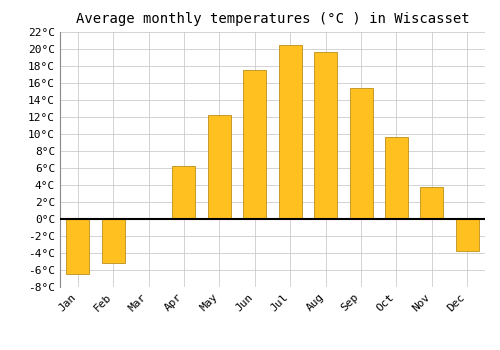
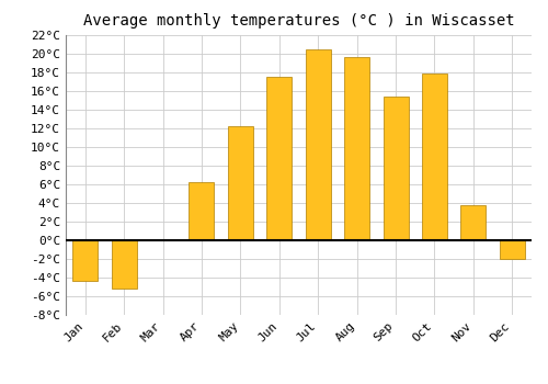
Jan: -6.5°C -> -4.4°C
Oct: 9.6°C -> 17.8°C
Dec: -3.8°C -> -2.0°C
